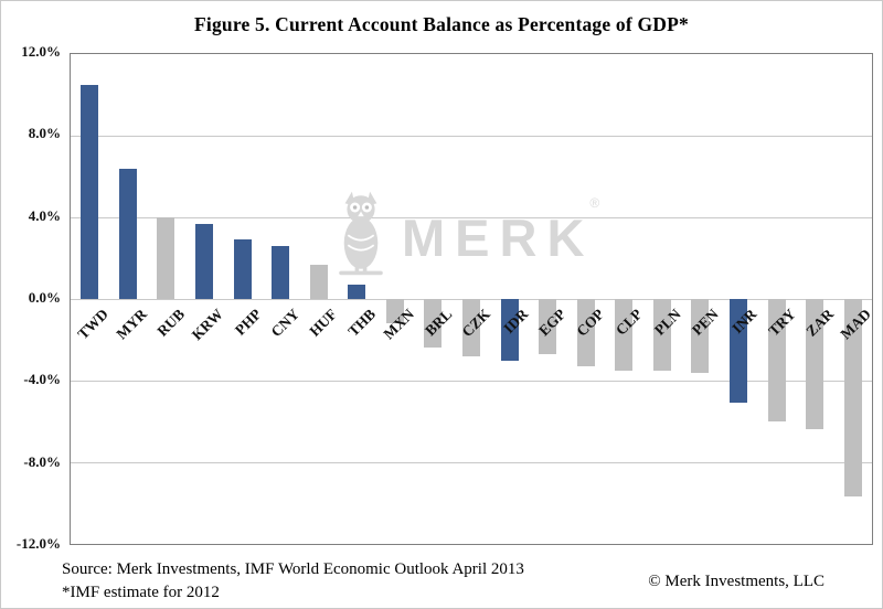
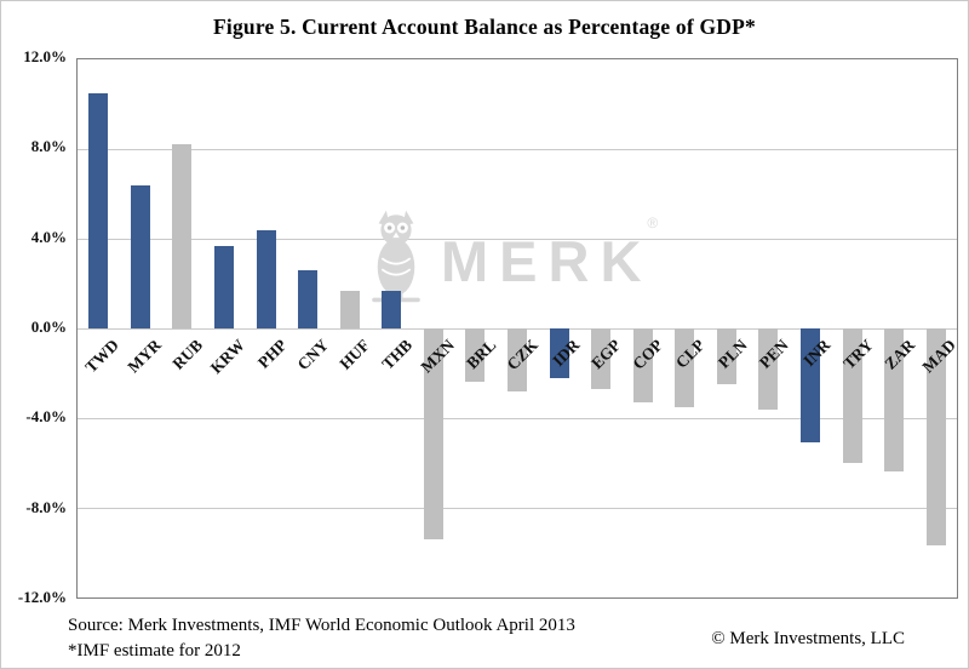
RUB: 4.0% -> 8.2%
PHP: 2.9% -> 4.4%
THB: 0.7% -> 1.7%
MXN: -1.2% -> -9.4%
IDR: -3.0% -> -2.2%
PLN: -3.5% -> -2.5%
